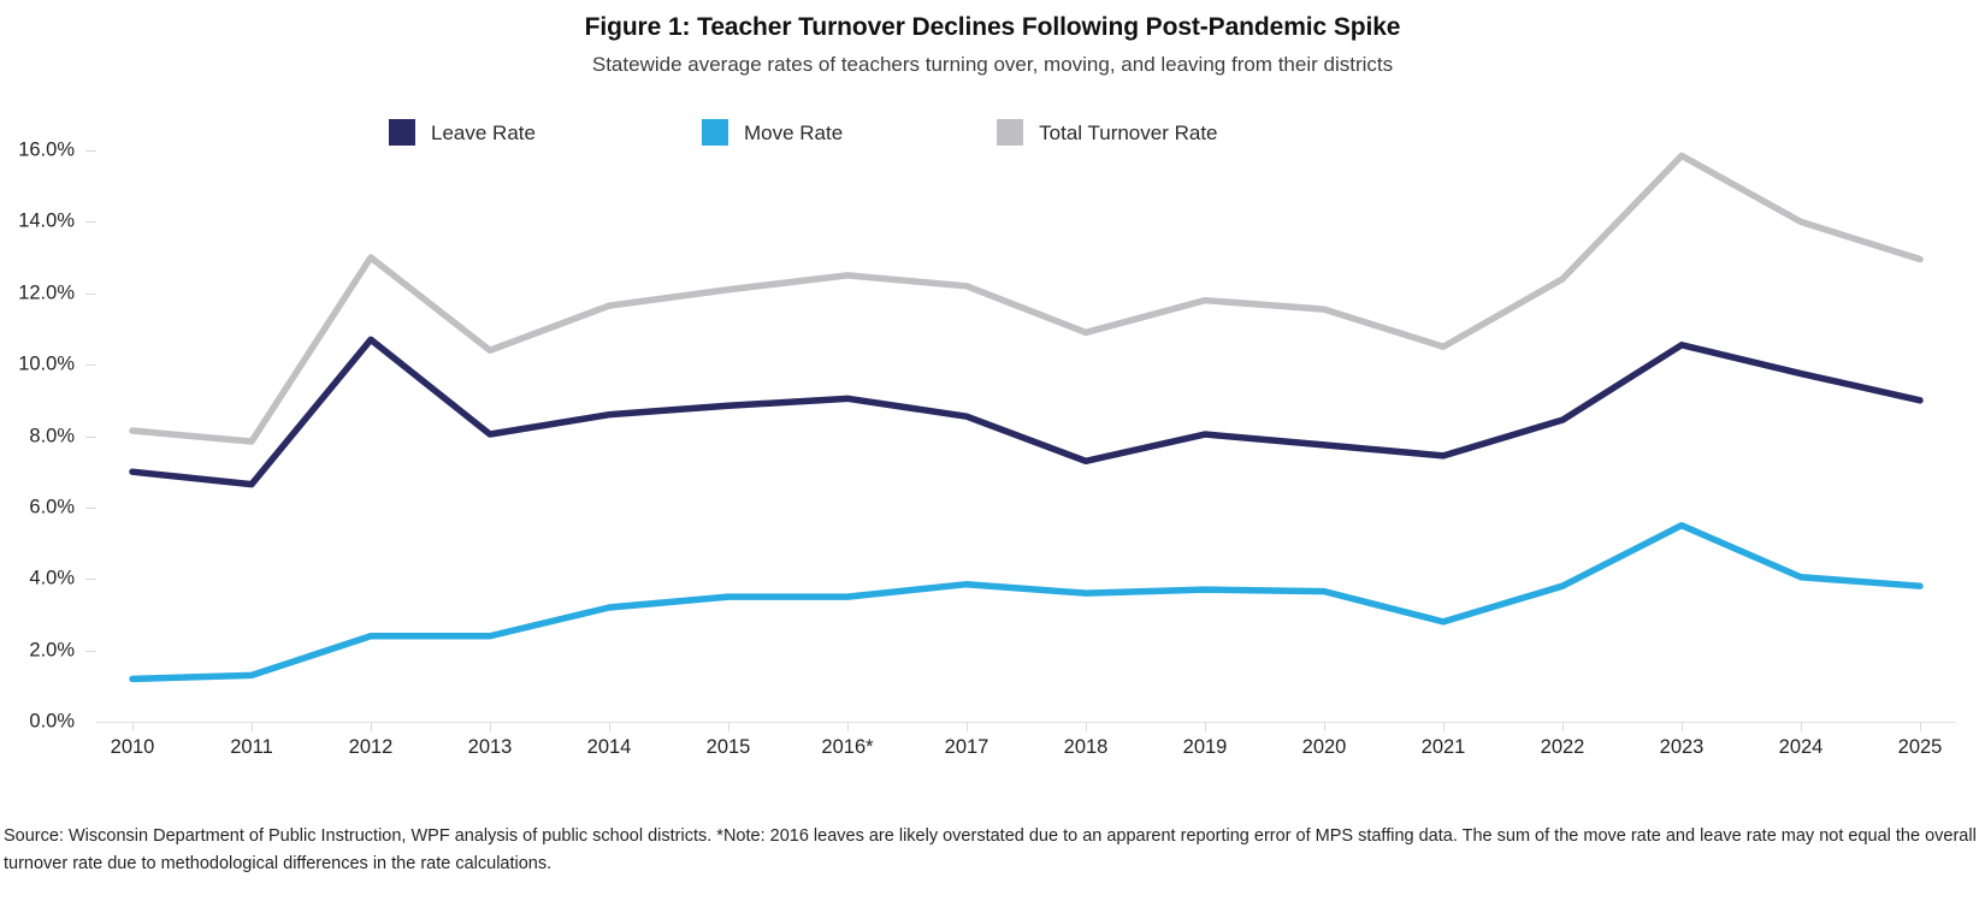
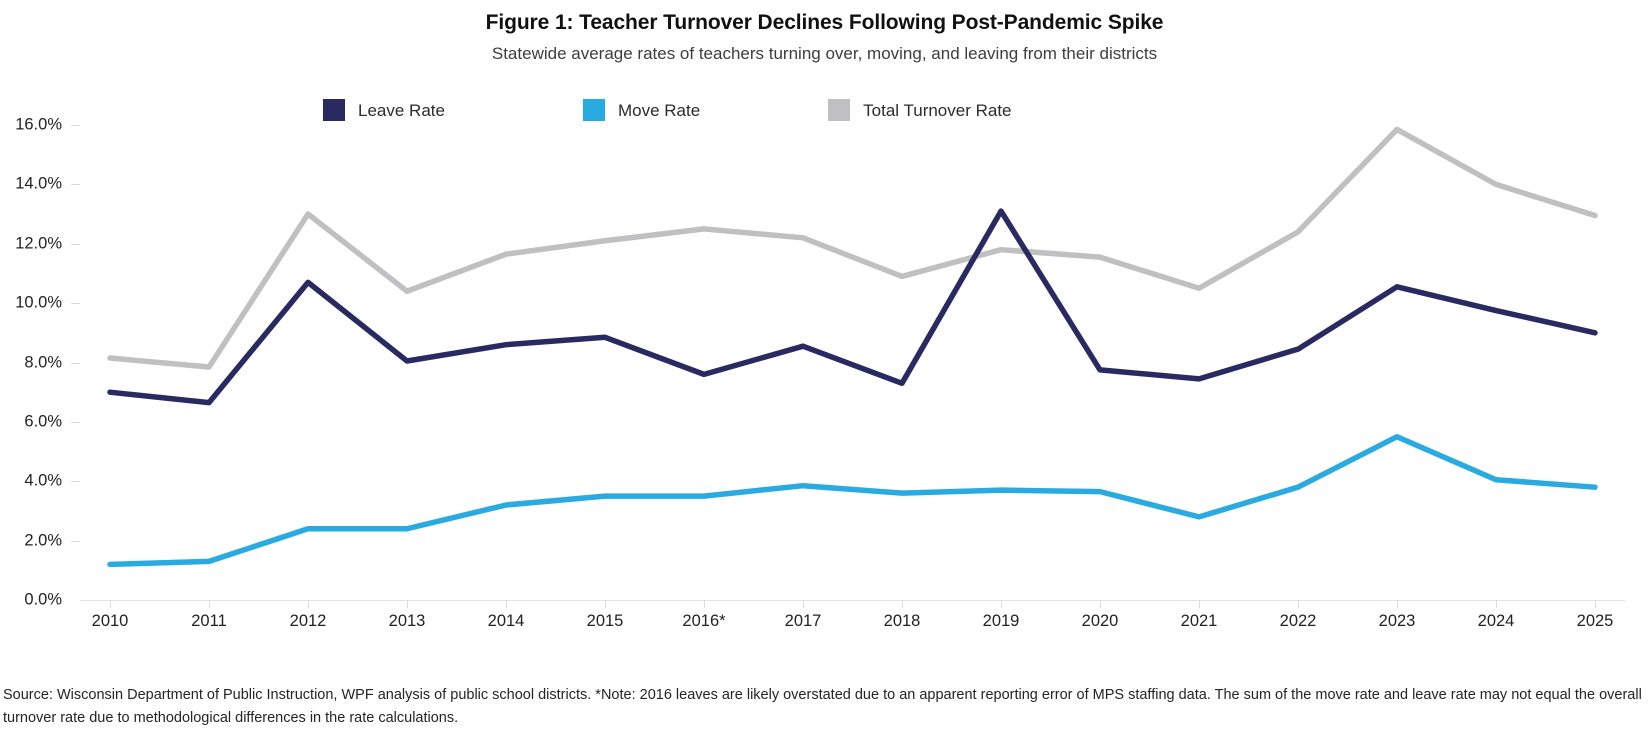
Leave Rate/2016*: 9.1% -> 7.6%
Leave Rate/2019: 8.1% -> 13.1%
